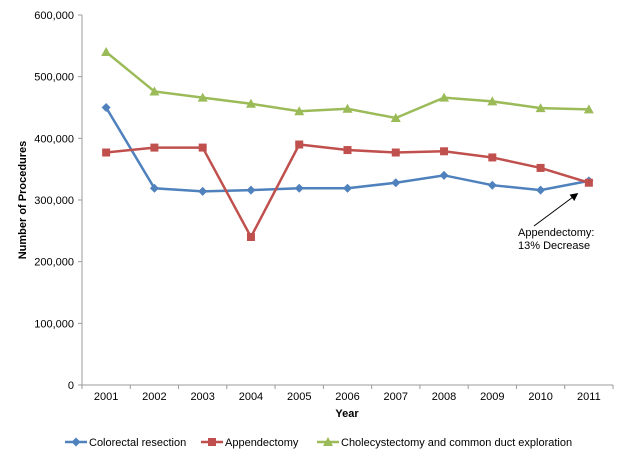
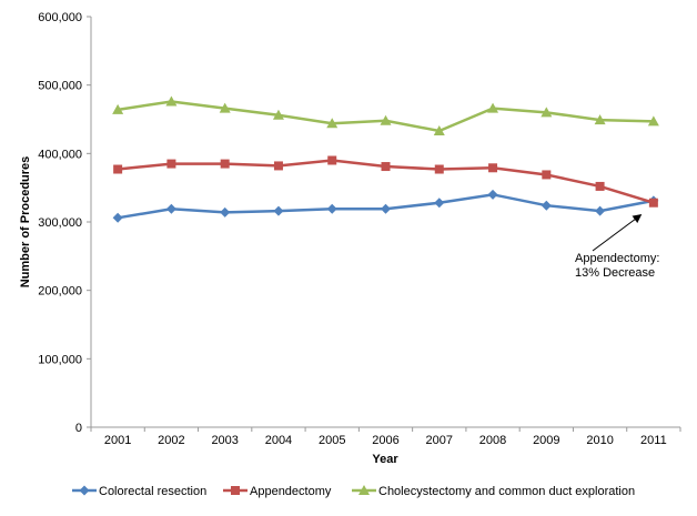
Colorectal resection/2001: 450000 -> 310000
Cholecystectomy and common duct exploration/2001: 540000 -> 460000
Appendectomy/2004: 240000 -> 380000
